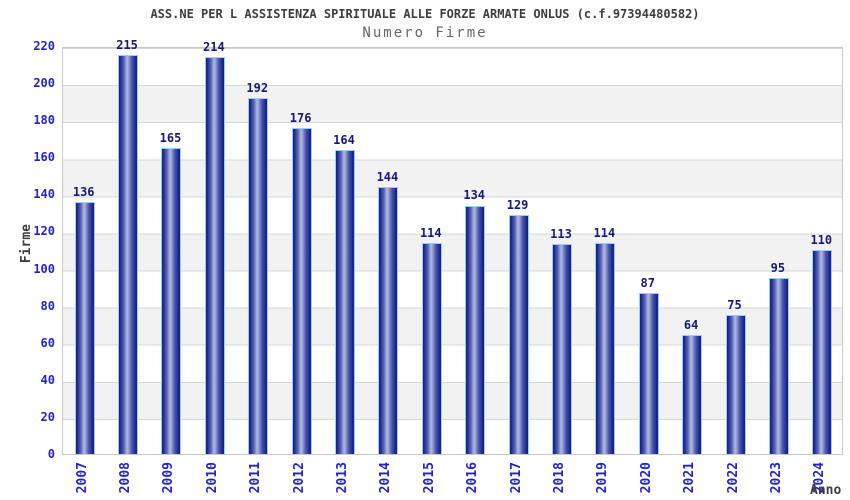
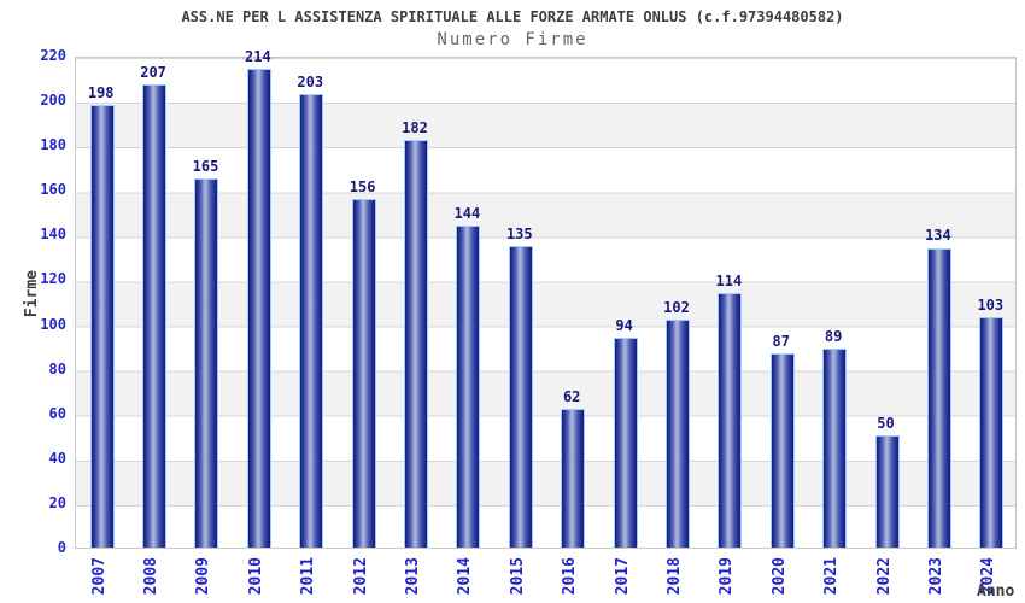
2007: 136 -> 198
2008: 215 -> 207
2011: 192 -> 203
2012: 176 -> 156
2013: 164 -> 182
2015: 114 -> 135
2016: 134 -> 62
2017: 129 -> 94
2018: 113 -> 102
2021: 64 -> 89
2022: 75 -> 50
2023: 95 -> 134
2024: 110 -> 103
